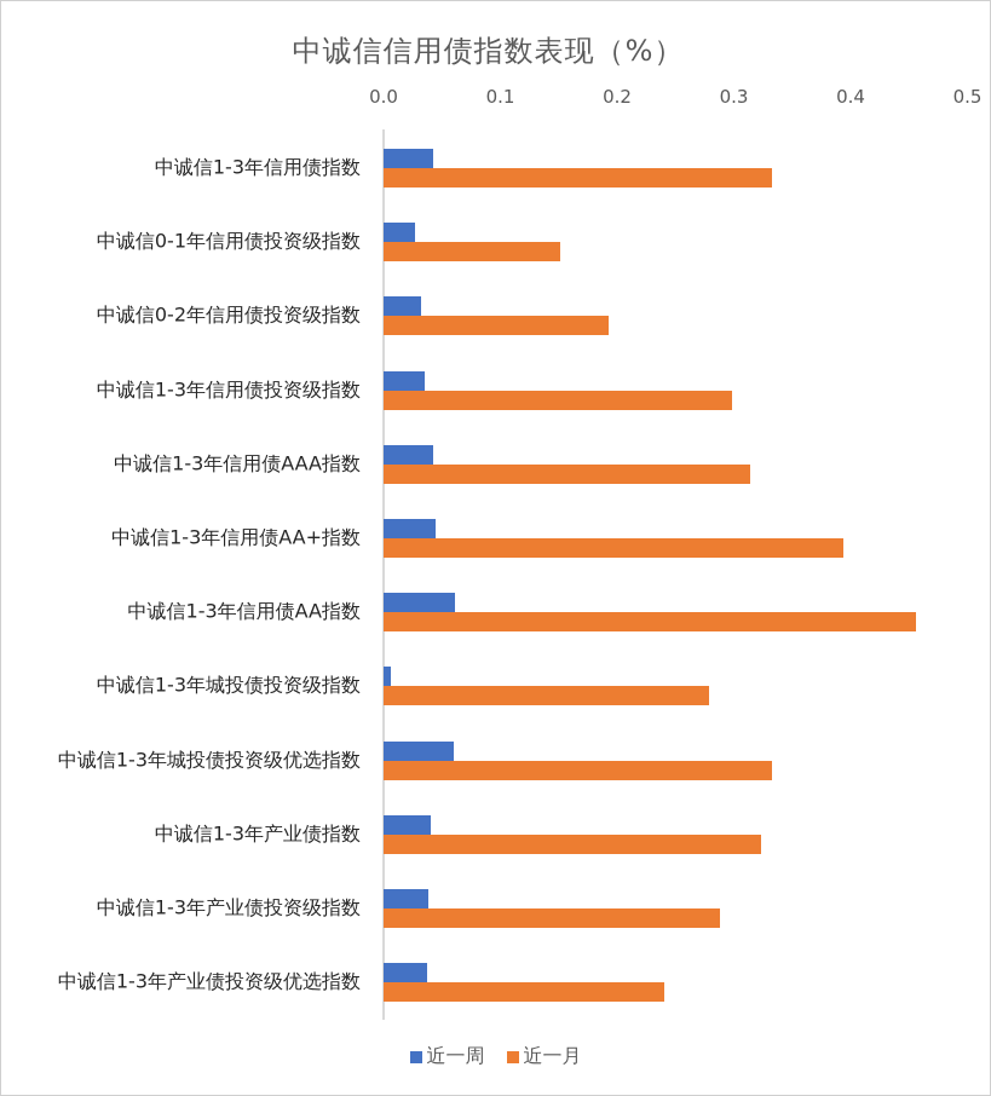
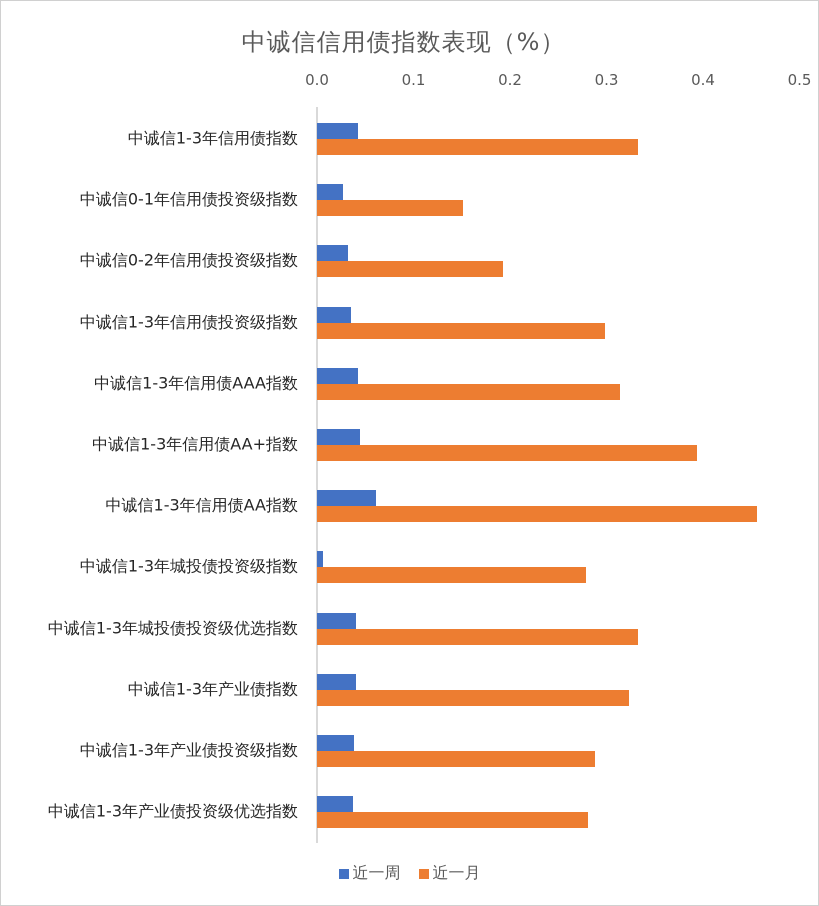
近一周/中诚信1-3年城投债投资级优选指数: 0.06 -> 0.04
近一月/中诚信1-3年产业债投资级优选指数: 0.24 -> 0.28
